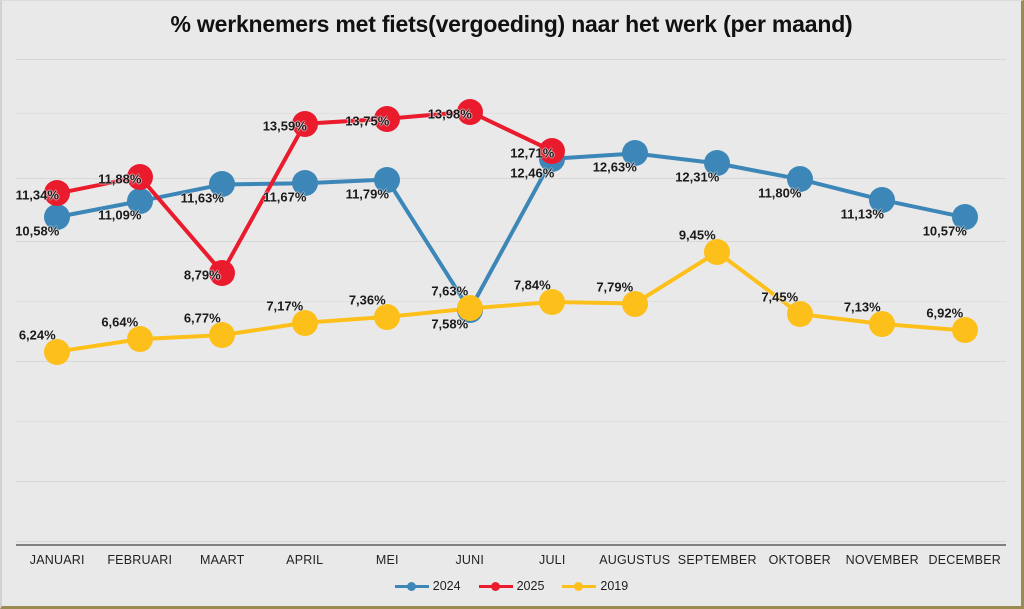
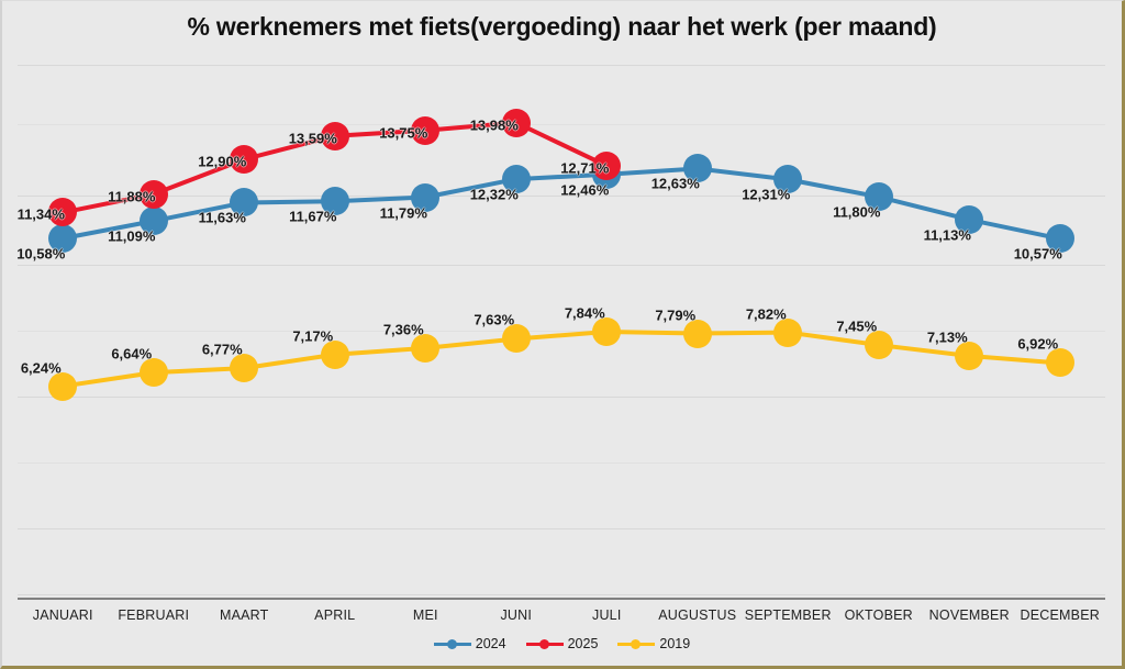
2025/MAART: 8,79% -> 12,90%
2024/JUNI: 7,58% -> 12,32%
2019/SEPTEMBER: 9,45% -> 7,82%
